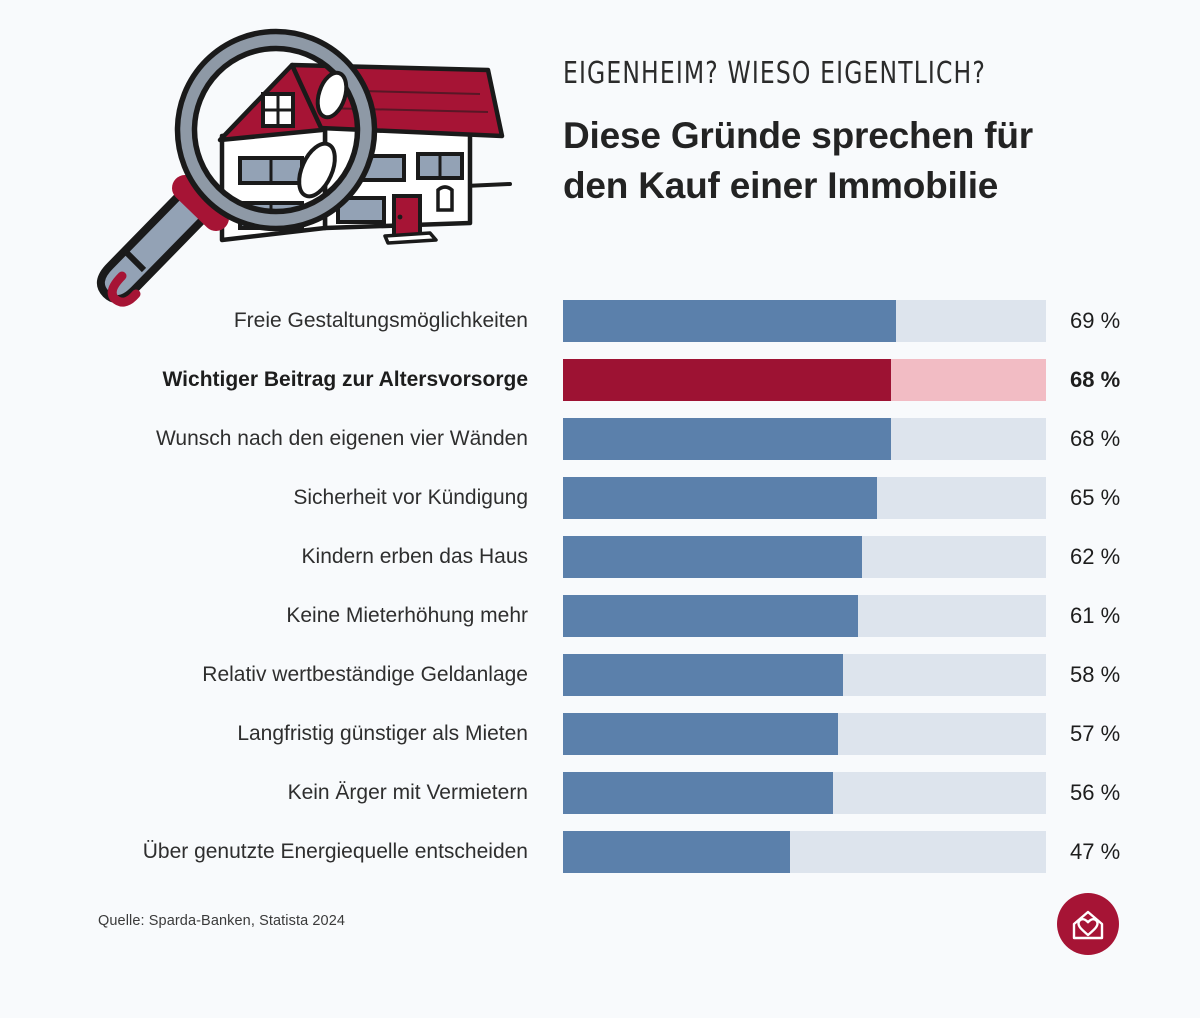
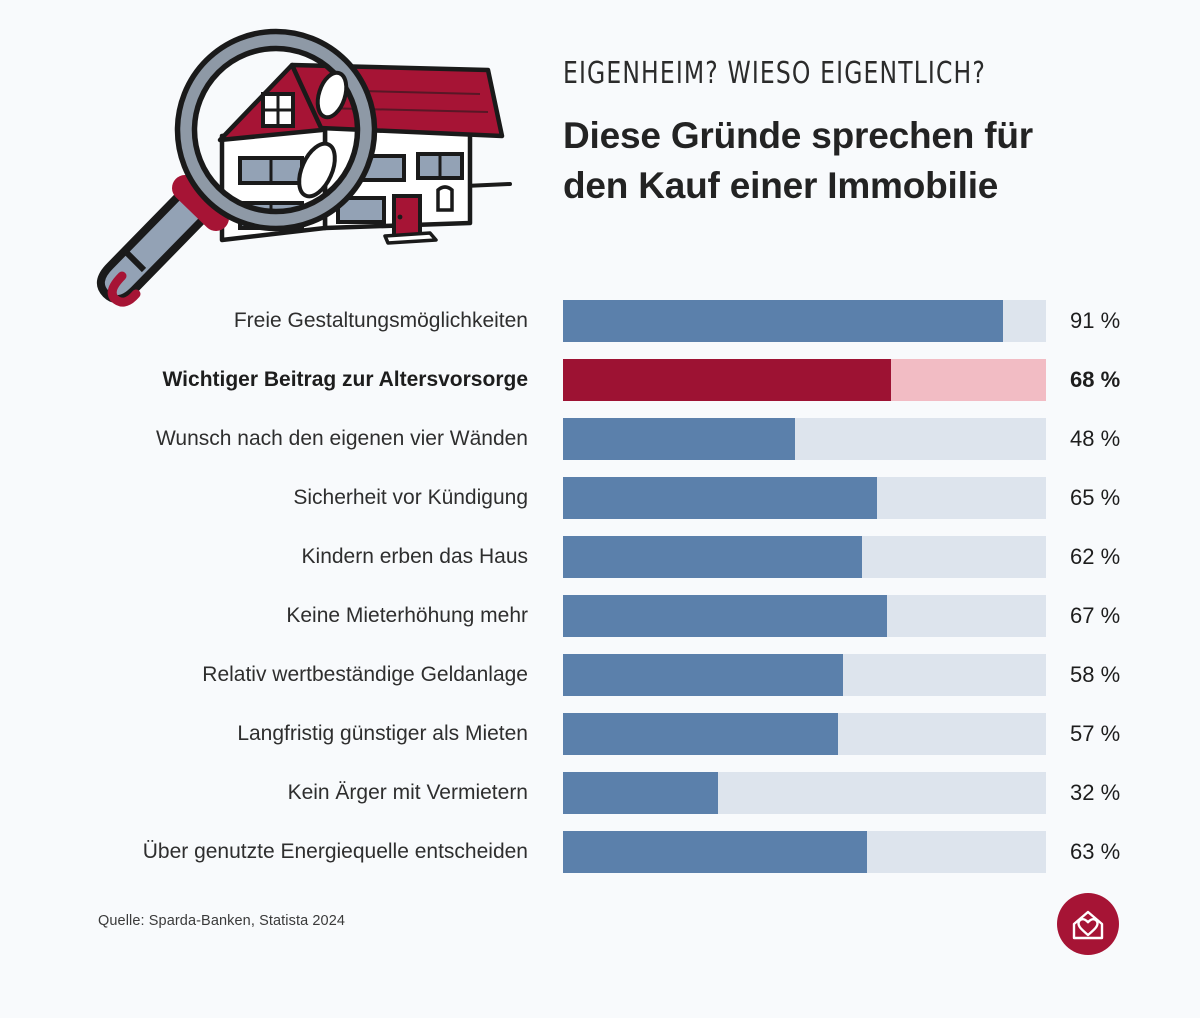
Freie Gestaltungsmöglichkeiten: 69 -> 91
Wunsch nach den eigenen vier Wänden: 68 -> 48
Keine Mieterhöhung mehr: 61 -> 67
Kein Ärger mit Vermietern: 56 -> 32
Über genutzte Energiequelle entscheiden: 47 -> 63
